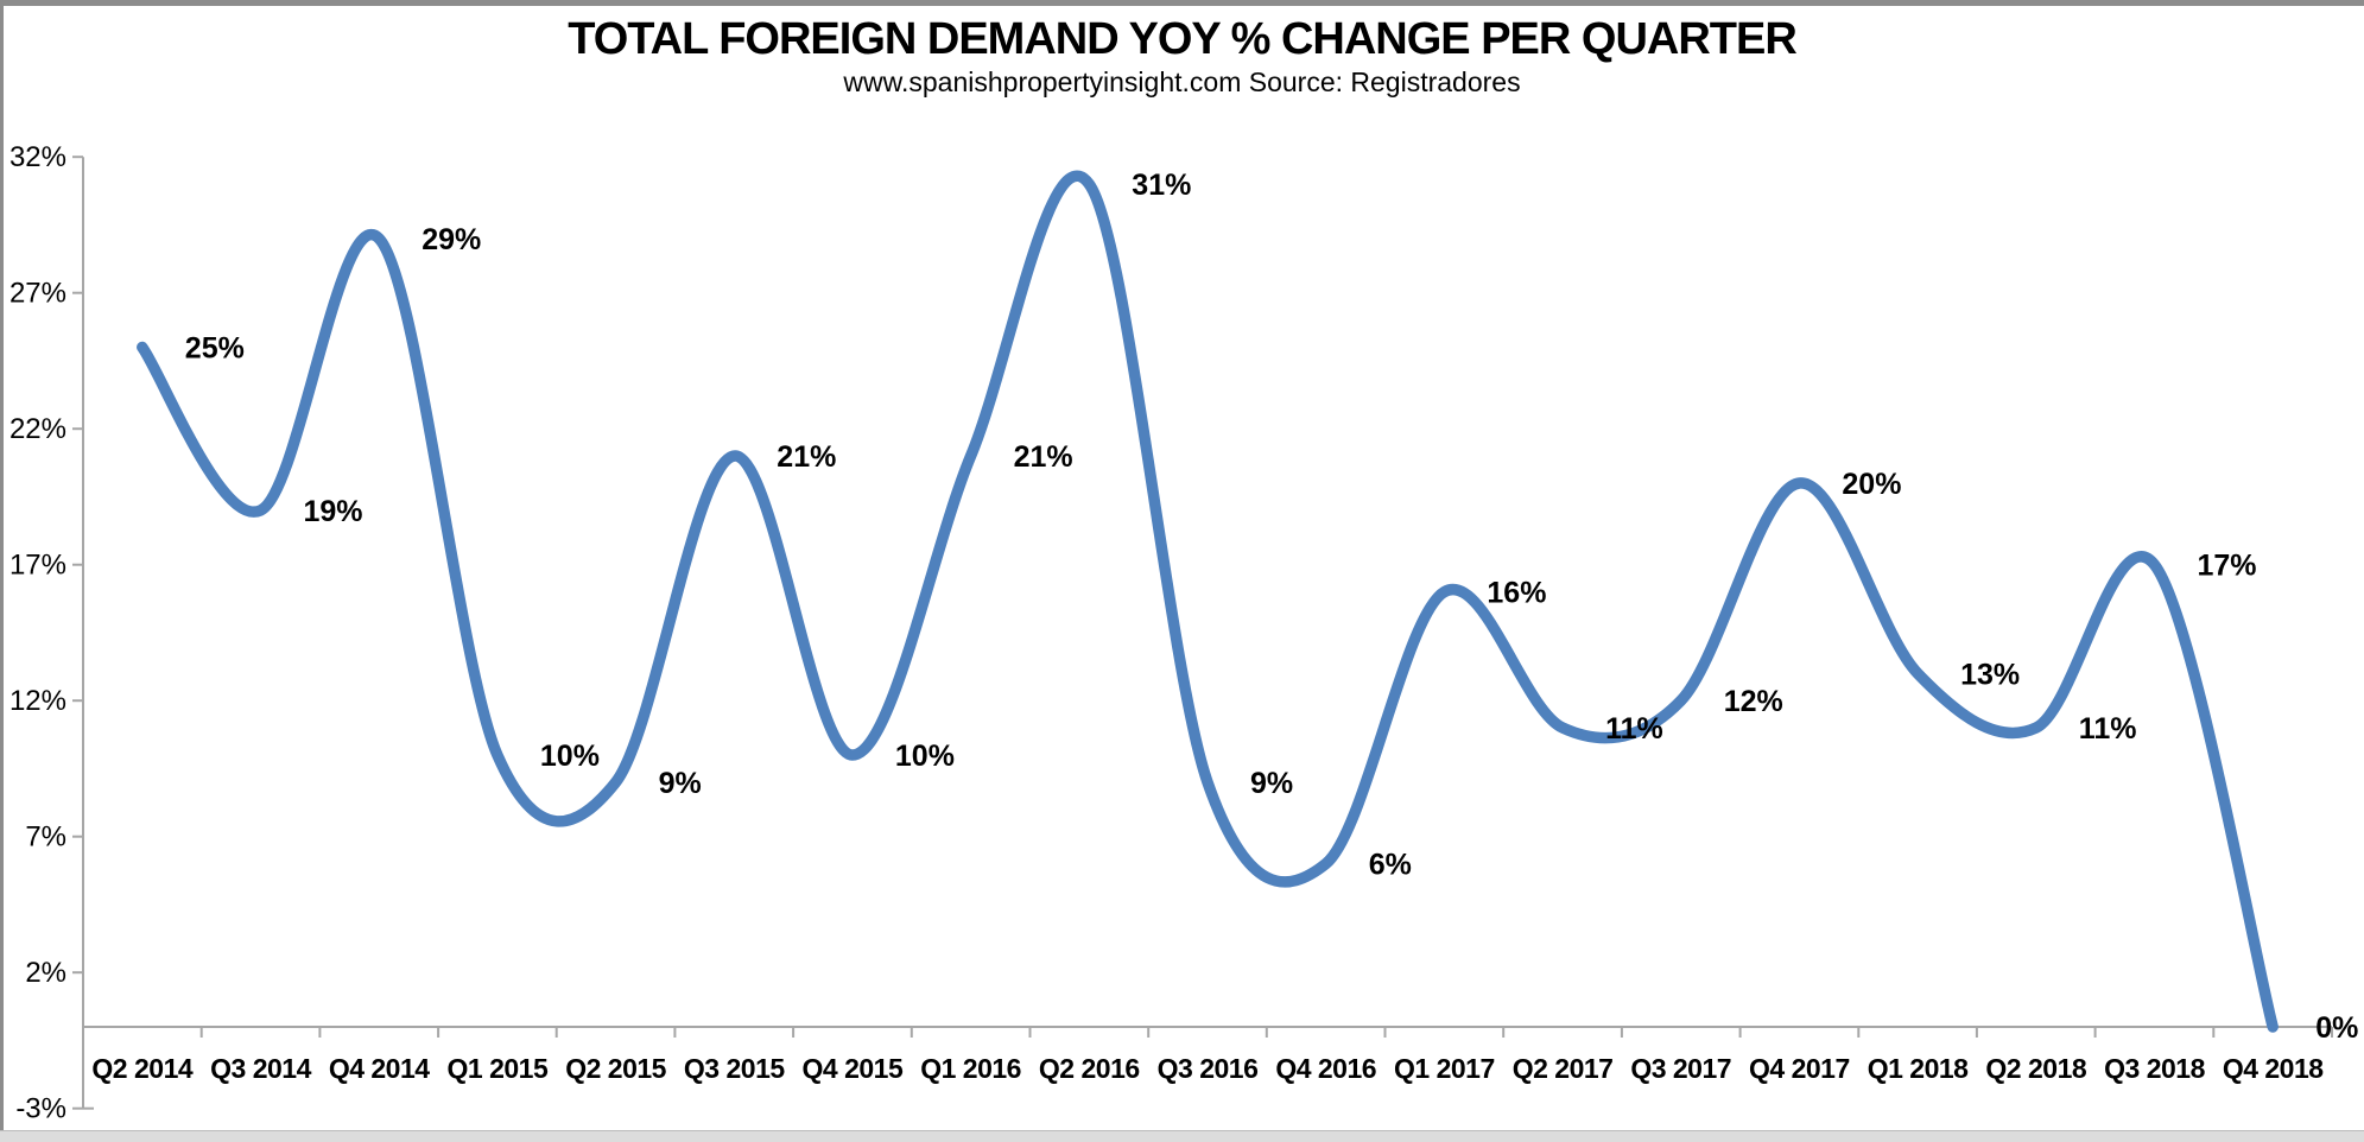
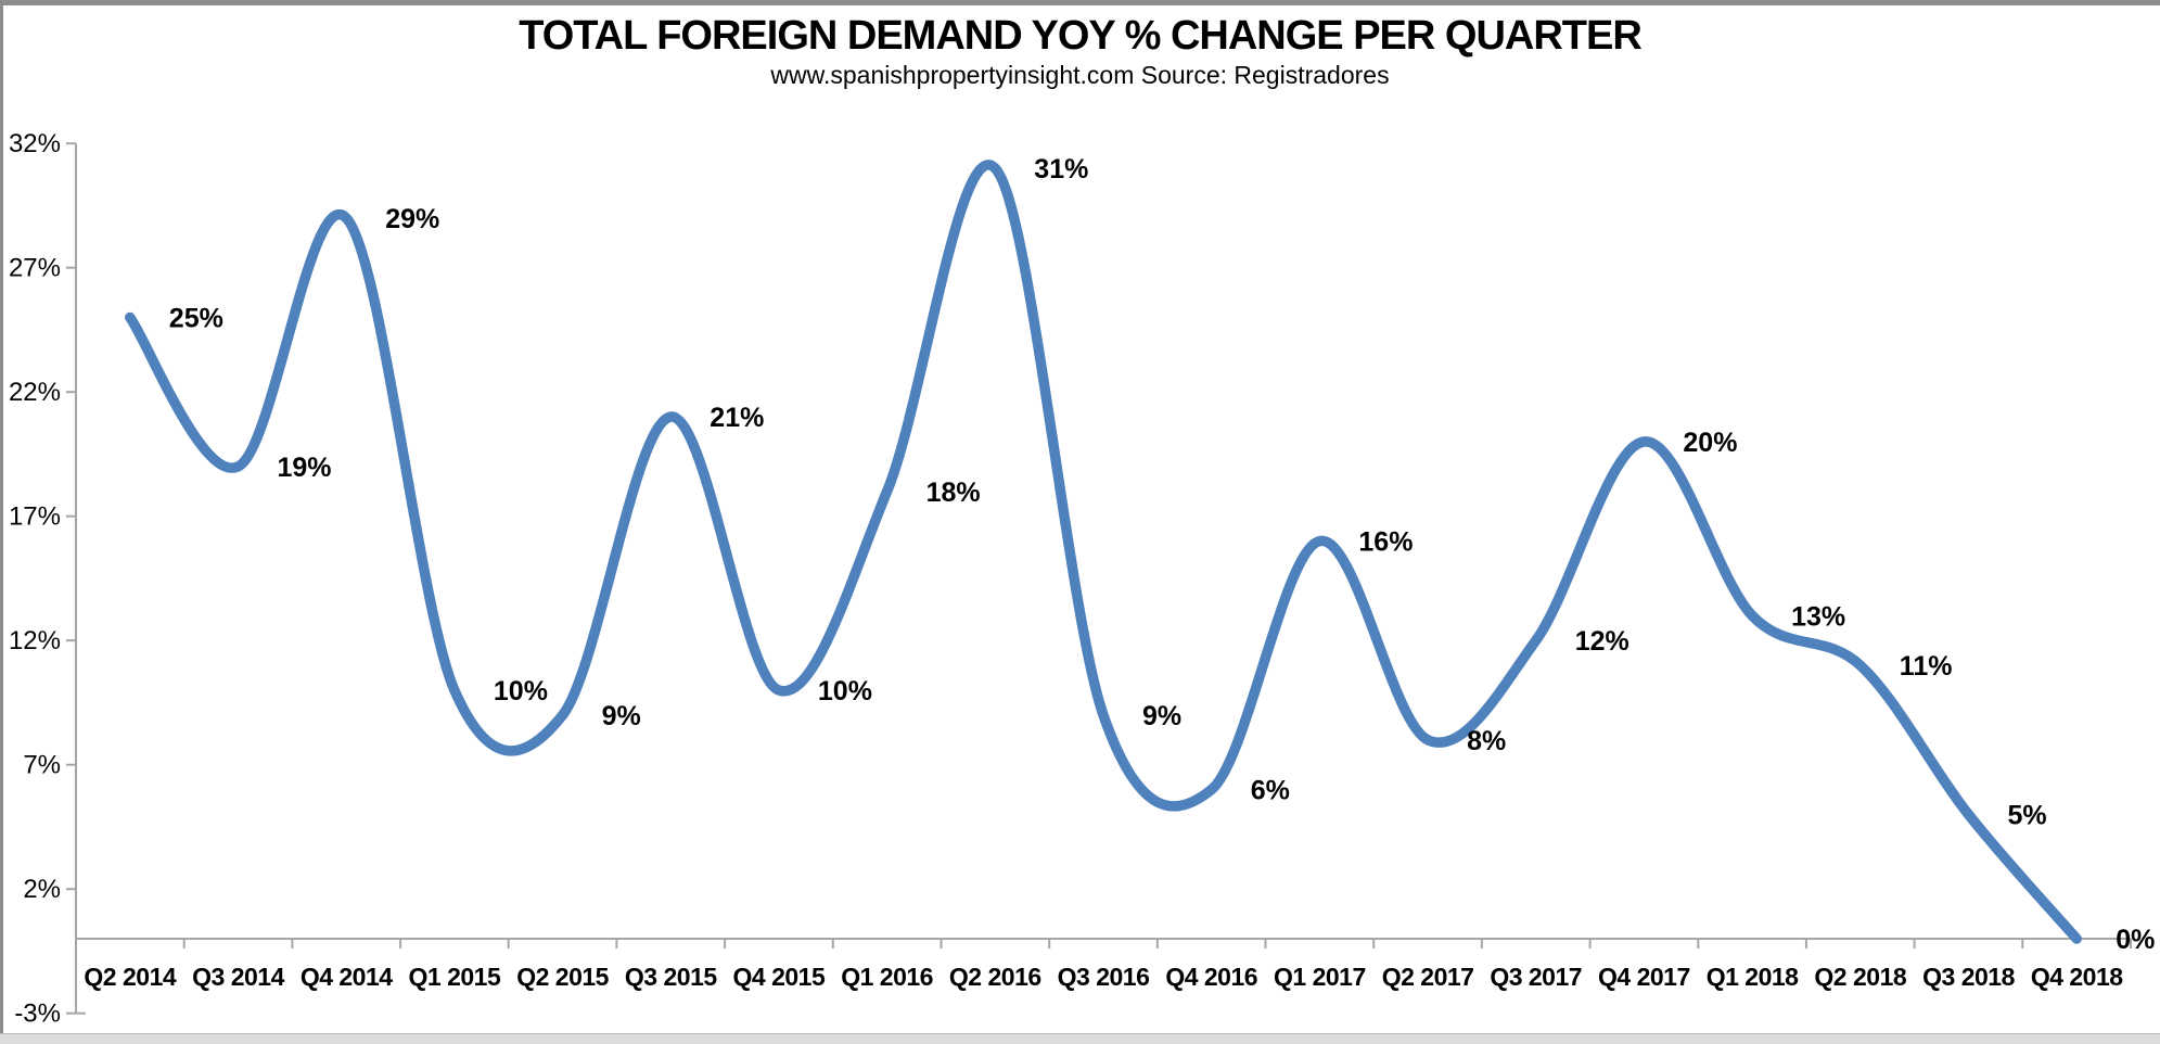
Q1 2016: 21% -> 18%
Q2 2017: 11% -> 8%
Q3 2018: 17% -> 5%
